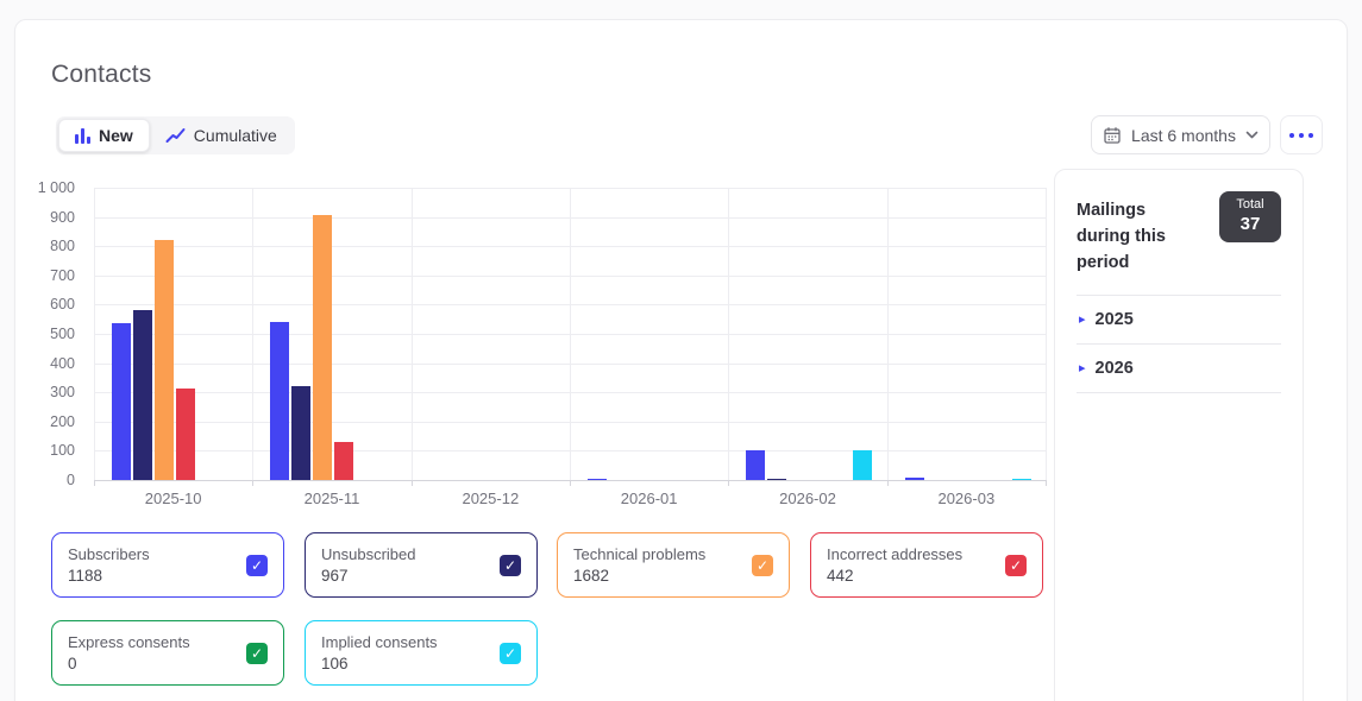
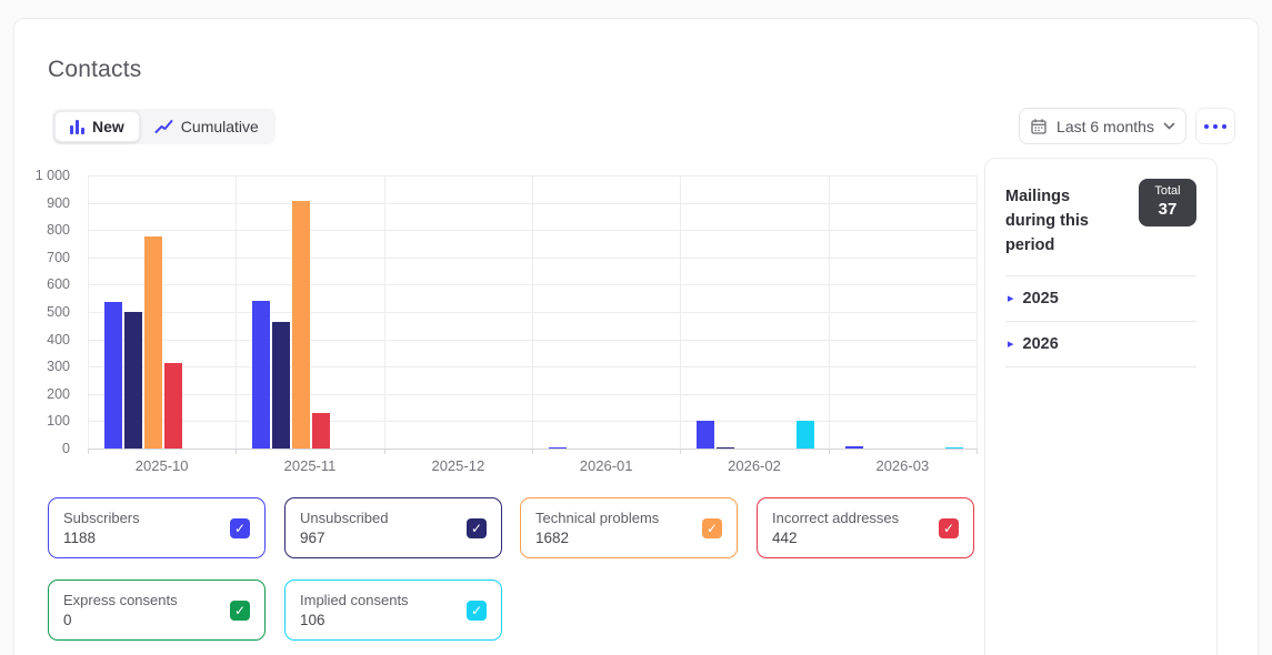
Unsubscribed/2025-10: 580 -> 500
Technical problems/2025-10: 820 -> 780
Unsubscribed/2025-11: 320 -> 460
